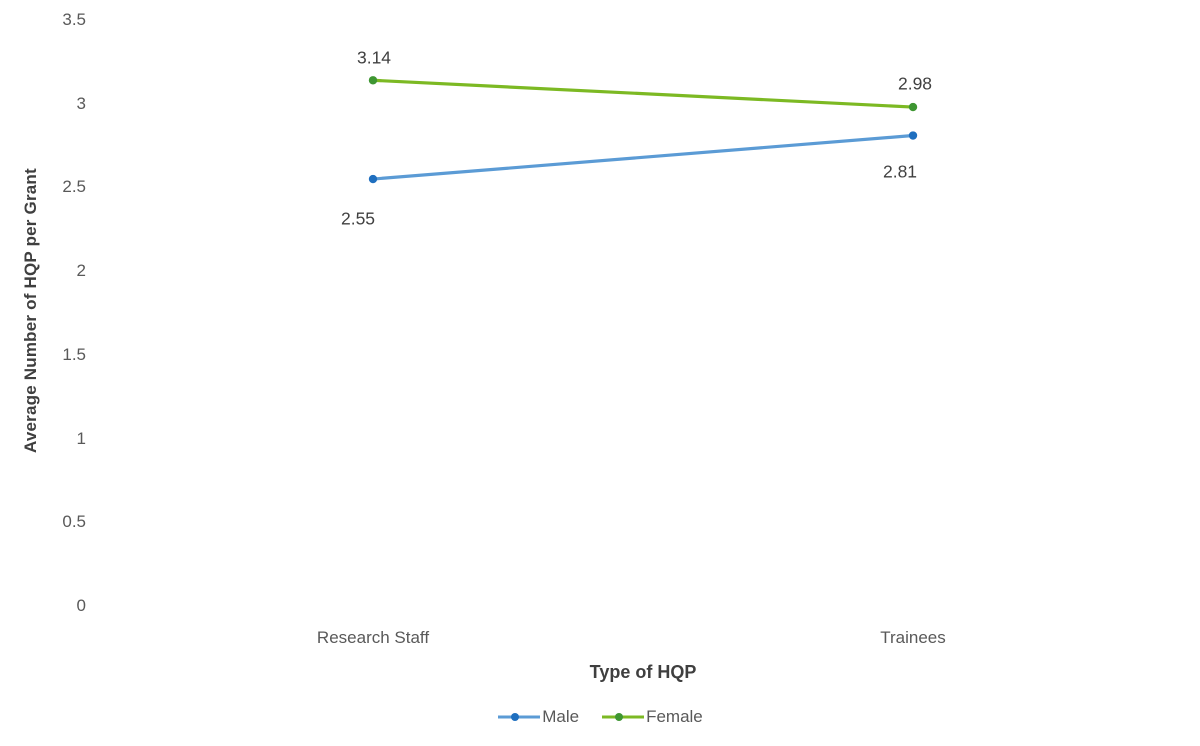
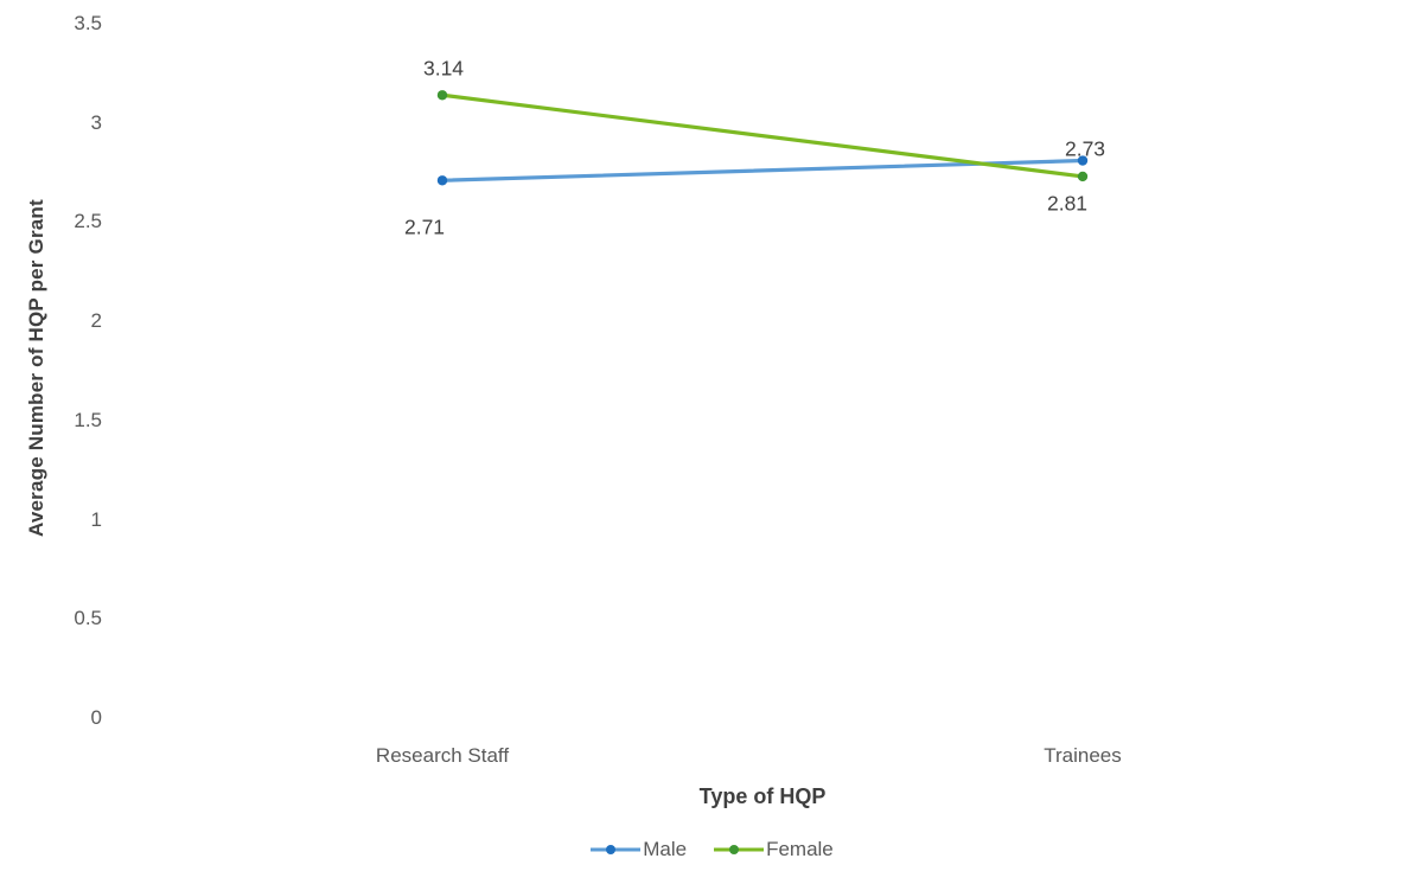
Male/Research Staff: 2.55 -> 2.71
Female/Trainees: 2.98 -> 2.73
